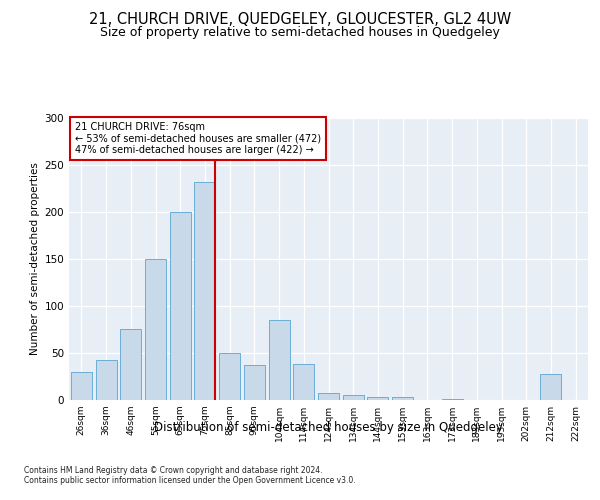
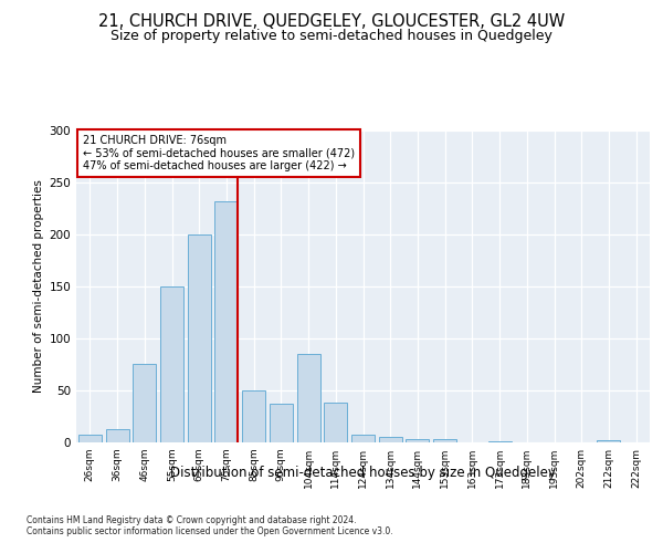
26sqm: 30 -> 7
36sqm: 42 -> 13
212sqm: 28 -> 2
